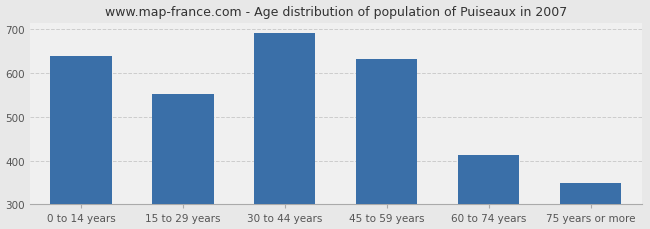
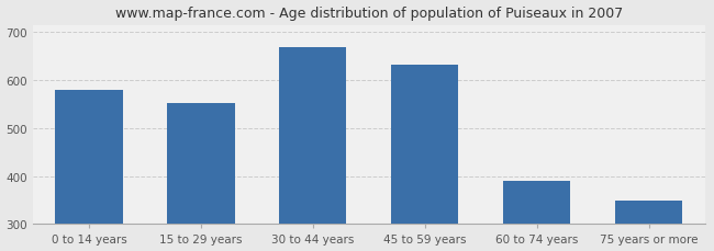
0 to 14 years: 640 -> 580
30 to 44 years: 693 -> 670
60 to 74 years: 413 -> 390
